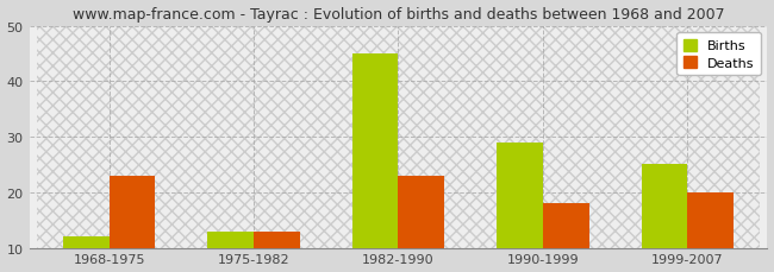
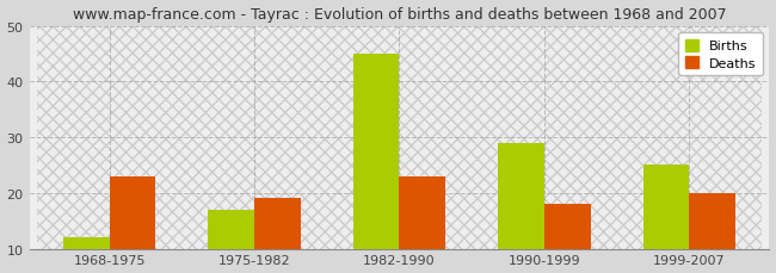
Births/1975-1982: 13 -> 17
Deaths/1975-1982: 13 -> 19
